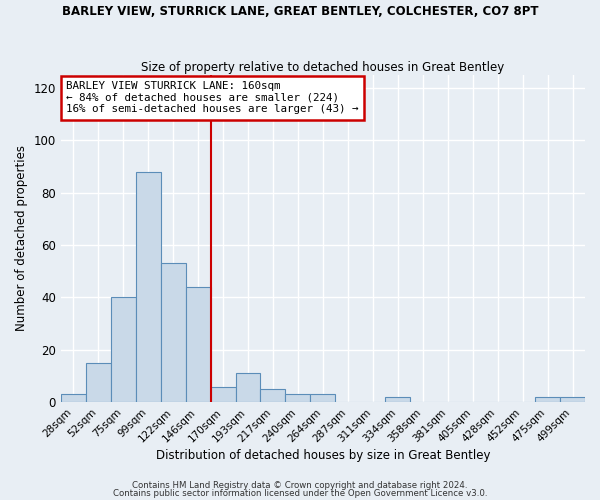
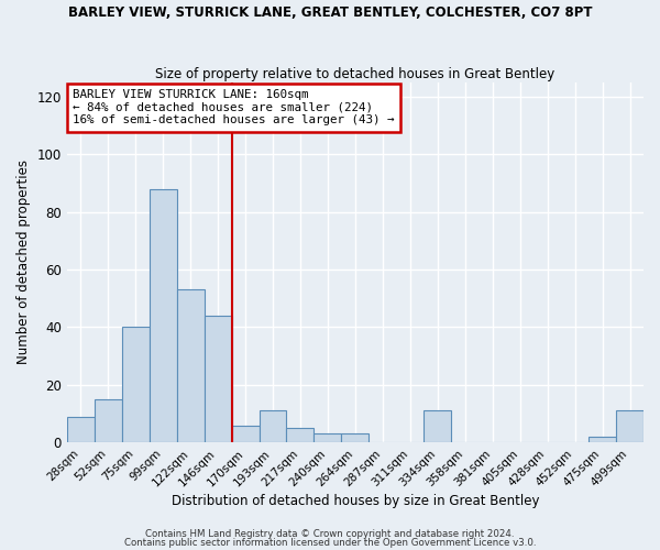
28sqm: 3 -> 9
334sqm: 2 -> 11
499sqm: 2 -> 11
